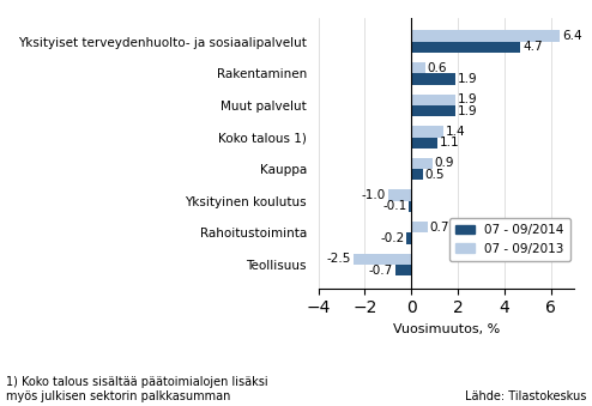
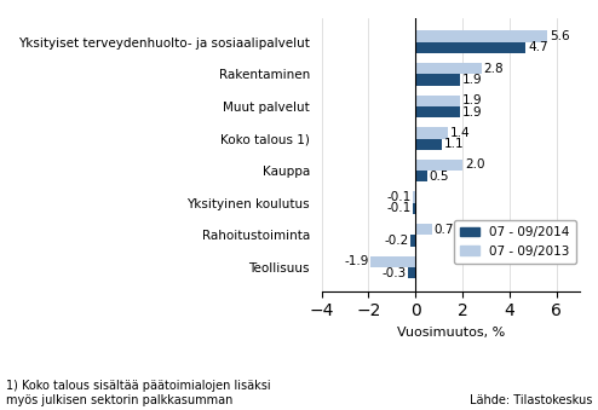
07 - 09/2013/Yksityiset terveydenhuolto- ja sosiaalipalvelut: 6.4 -> 5.6
07 - 09/2013/Rakentaminen: 0.6 -> 2.8
07 - 09/2013/Kauppa: 0.9 -> 2.0
07 - 09/2013/Yksityinen koulutus: -1.0 -> -0.1
07 - 09/2013/Teollisuus: -2.5 -> -1.9
07 - 09/2014/Teollisuus: -0.7 -> -0.3
